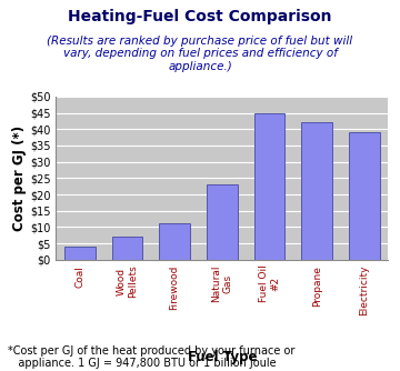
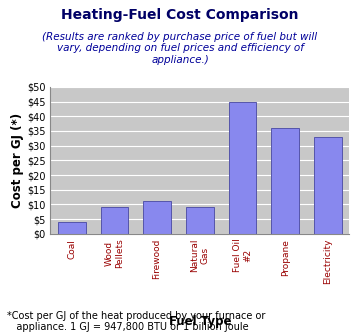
Wood Pellets: $7 -> $9
Natural Gas: $23 -> $9
Propane: $42 -> $36
Electricity: $39 -> $33
